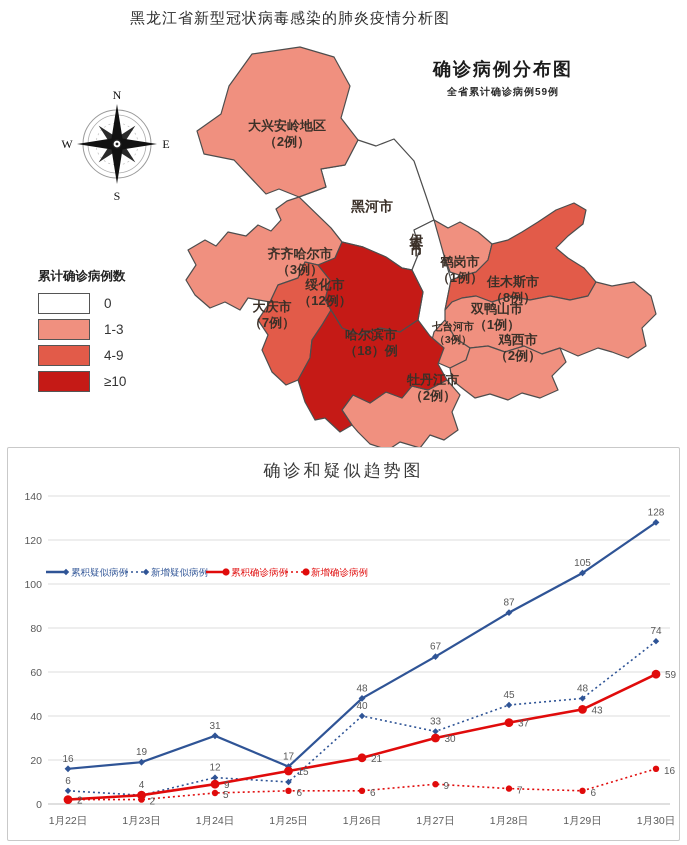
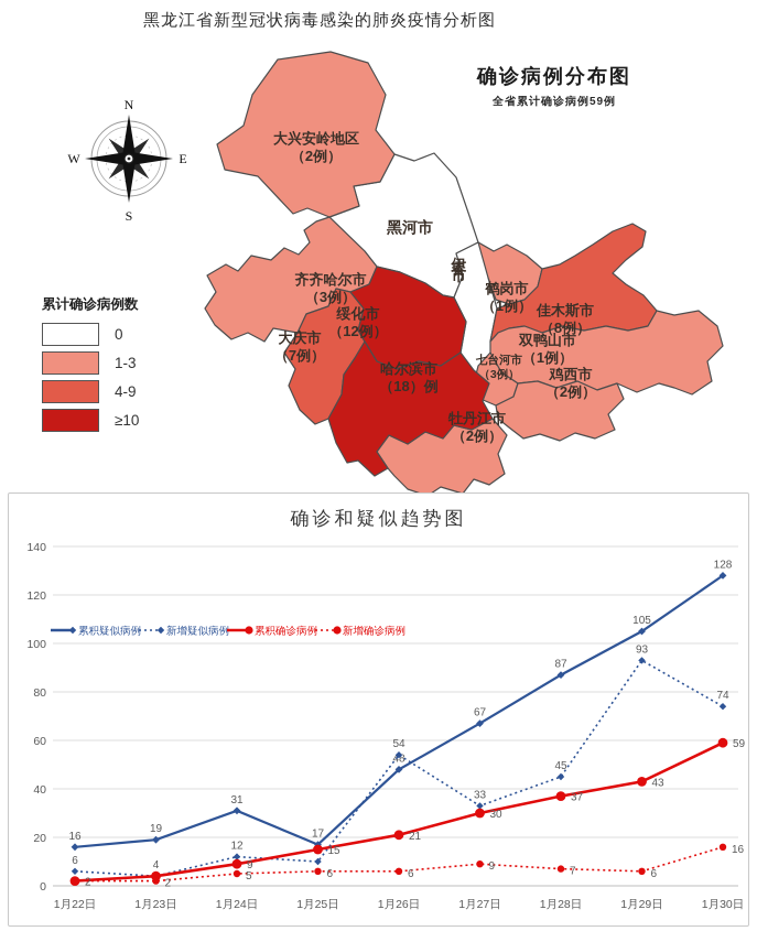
新增疑似病例/1月26日: 40 -> 54
新增疑似病例/1月29日: 48 -> 93
